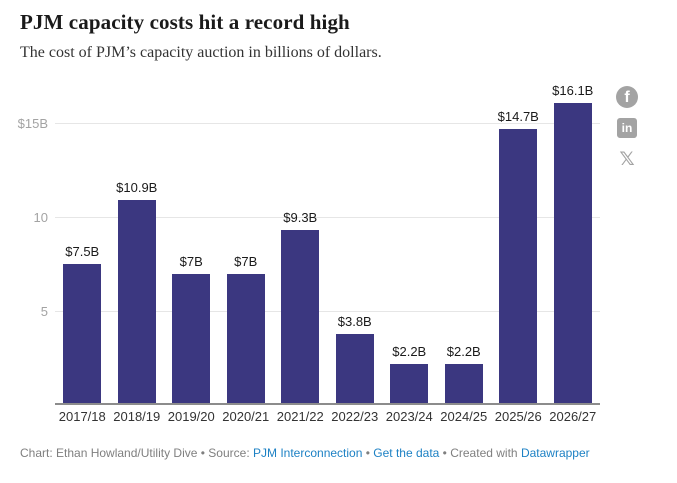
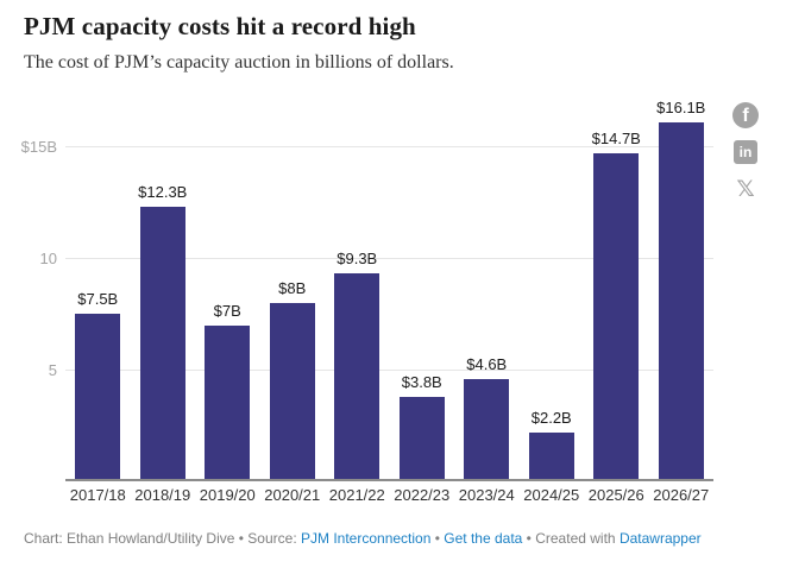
2018/19: $10.9B -> $12.3B
2020/21: $7B -> $8B
2023/24: $2.2B -> $4.6B
